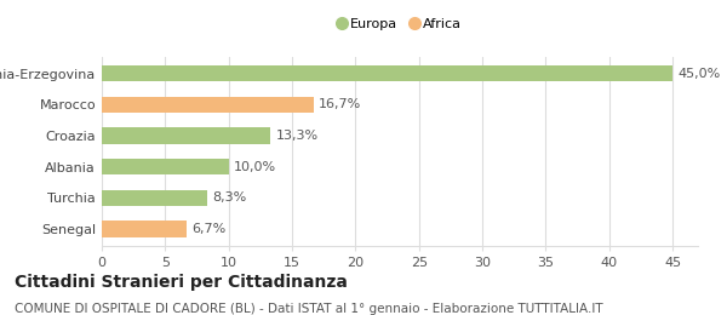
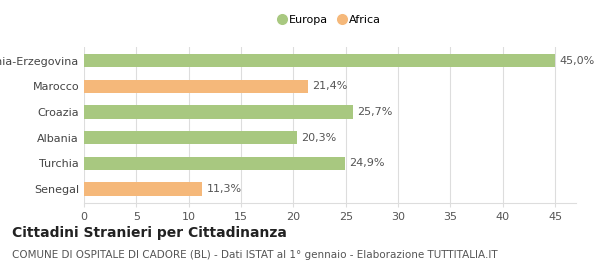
Marocco: 16,7% -> 21,4%
Croazia: 13,3% -> 25,7%
Albania: 10,0% -> 20,3%
Turchia: 8,3% -> 24,9%
Senegal: 6,7% -> 11,3%
